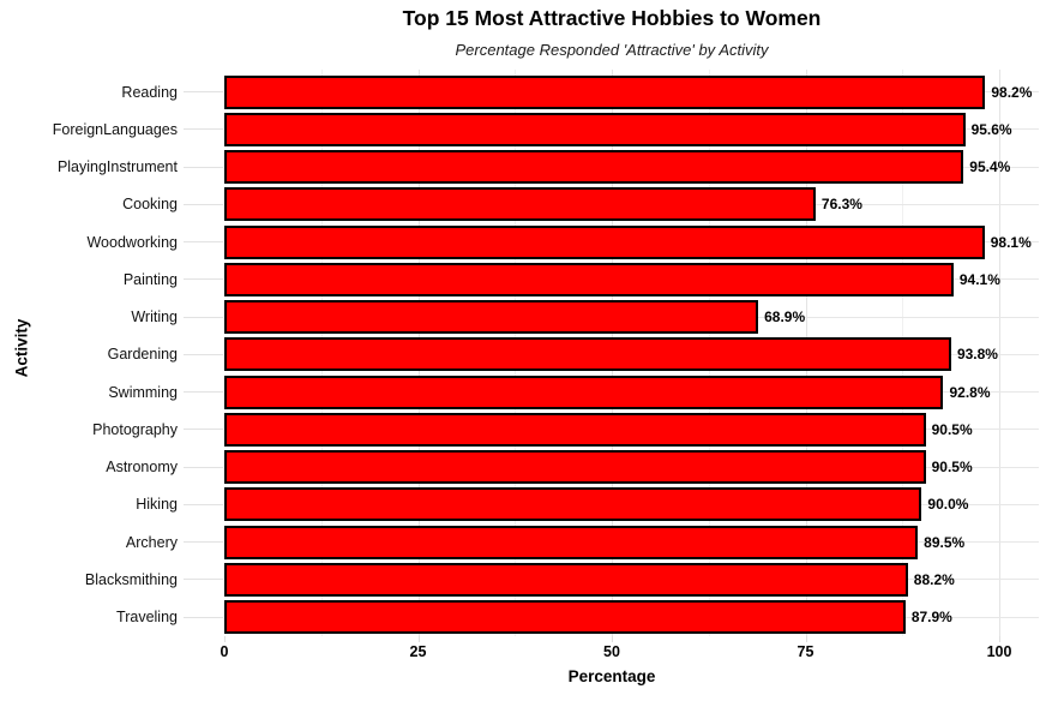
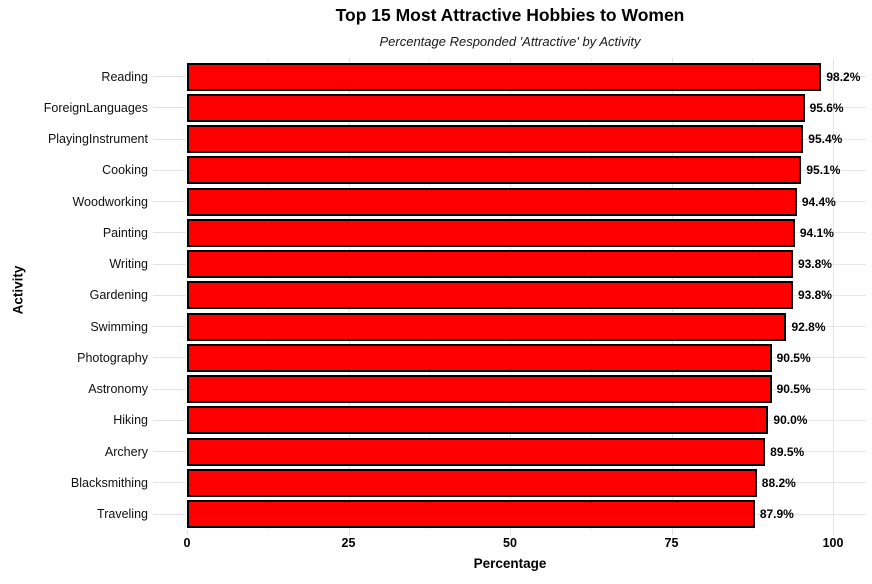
Cooking: 76.3% -> 95.1%
Woodworking: 98.1% -> 94.4%
Writing: 68.9% -> 93.8%
